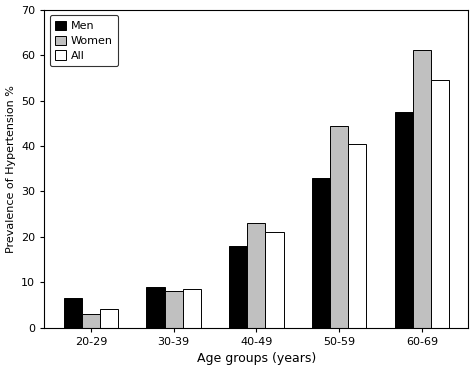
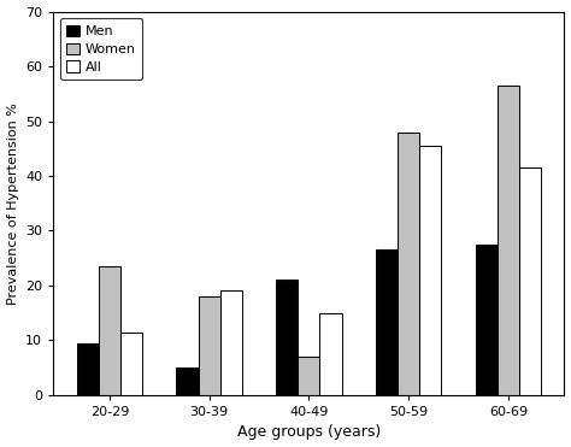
Men/20-29: 6.5 -> 9.5
Women/20-29: 3.0 -> 23.5
All/20-29: 4.2 -> 11.5
Men/30-39: 9.0 -> 5.0
Women/30-39: 8.0 -> 18.0
All/30-39: 8.5 -> 19.0
Men/40-49: 18.0 -> 21.0
Women/40-49: 23.0 -> 7.0
All/40-49: 21.0 -> 15.0
Men/50-59: 33.0 -> 26.5
Women/50-59: 44.5 -> 48.0
All/50-59: 40.5 -> 45.5
Men/60-69: 47.5 -> 27.5
Women/60-69: 61.0 -> 56.5
All/60-69: 54.5 -> 41.5
